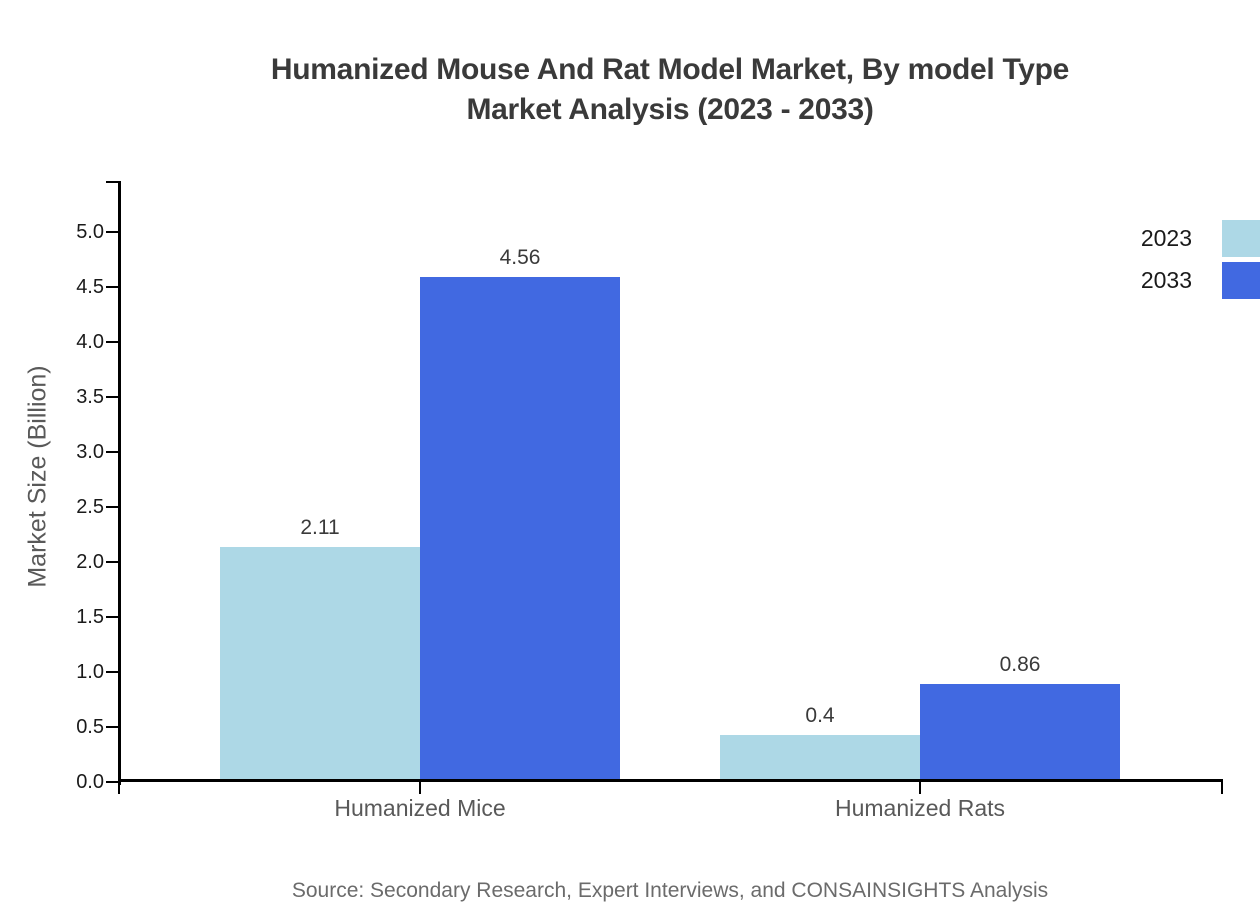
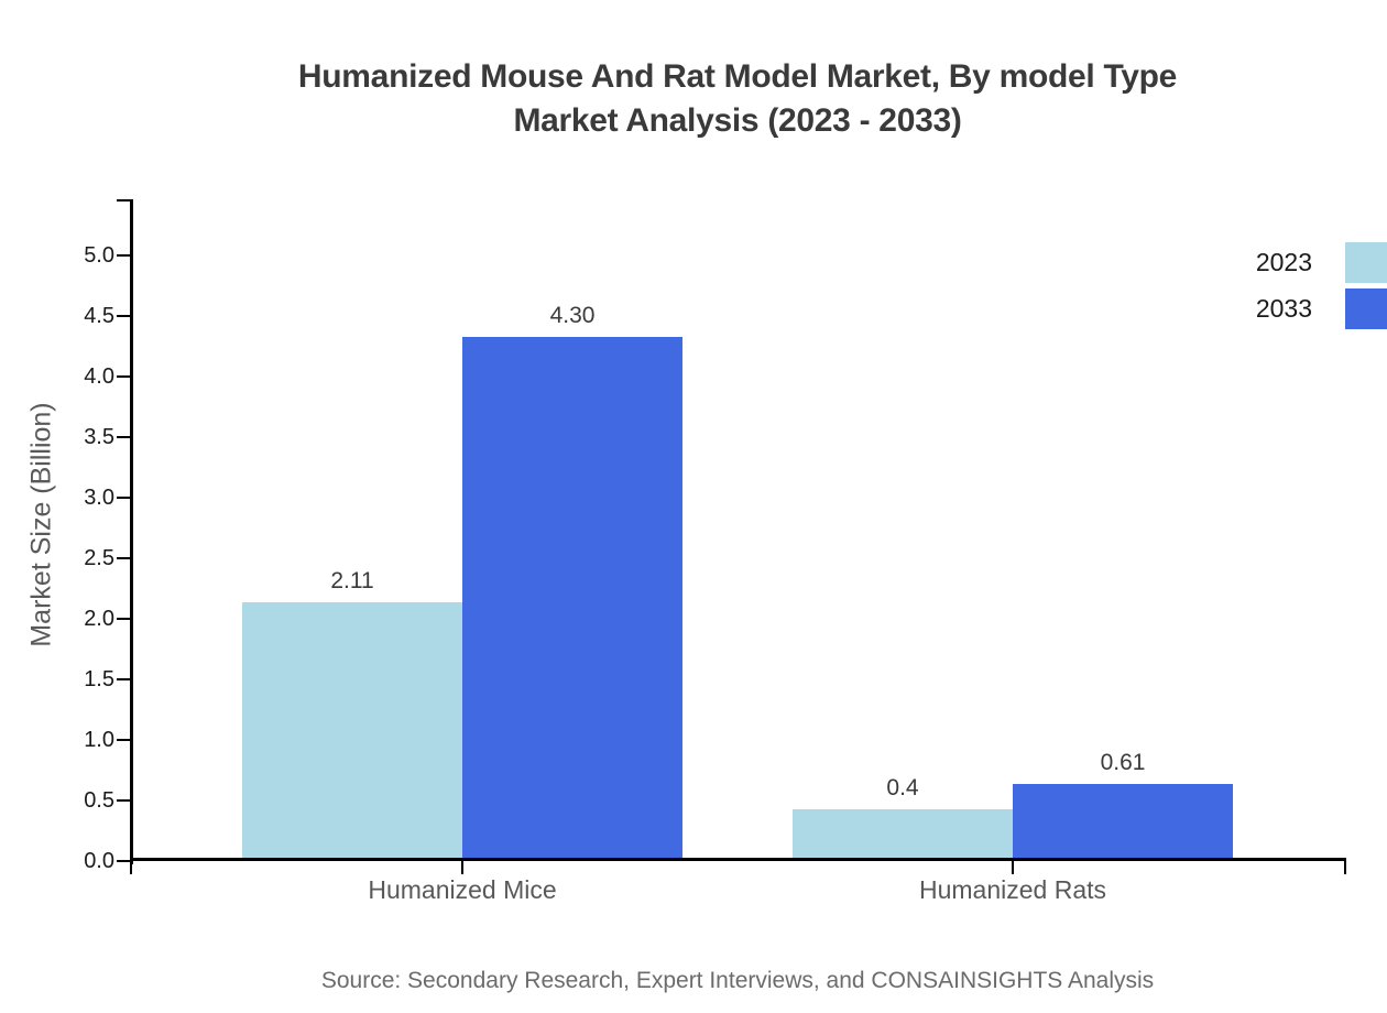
2033/Humanized Mice: 4.56 -> 4.30
2033/Humanized Rats: 0.86 -> 0.61
